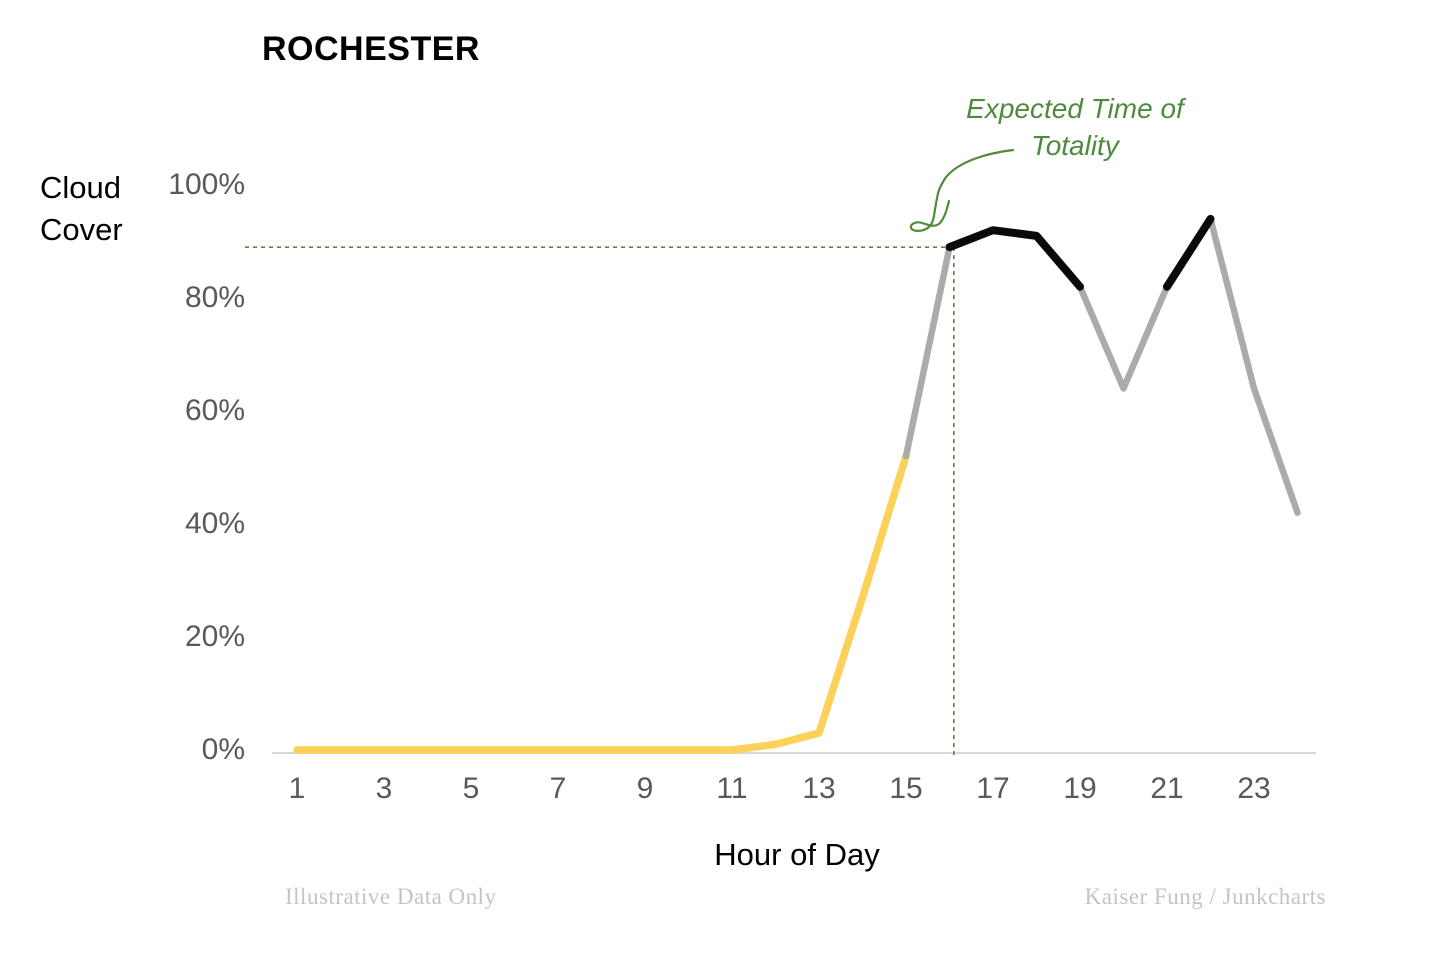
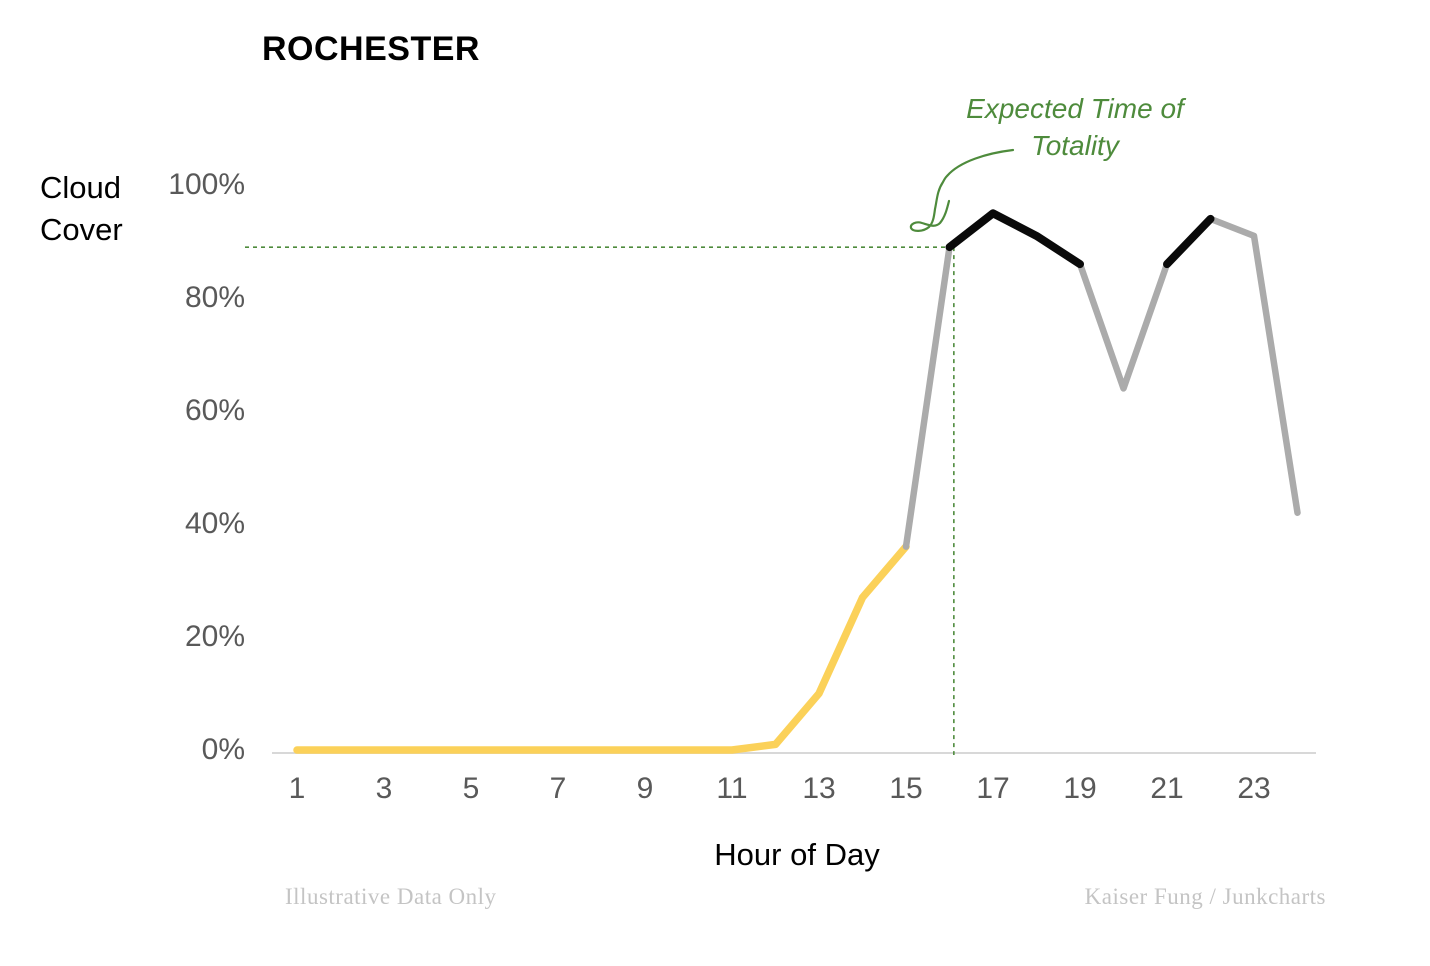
13: 3% -> 10%
15: 52% -> 36%
17: 92% -> 95%
19: 82% -> 86%
21: 82% -> 86%
23: 64% -> 91%
